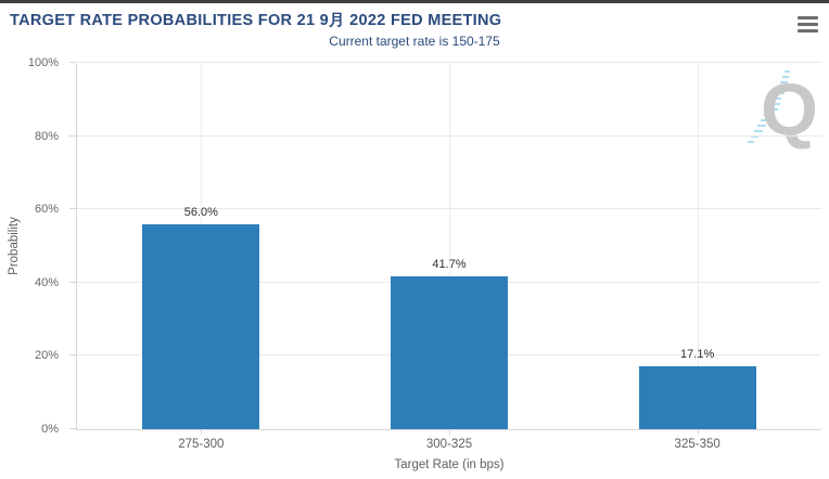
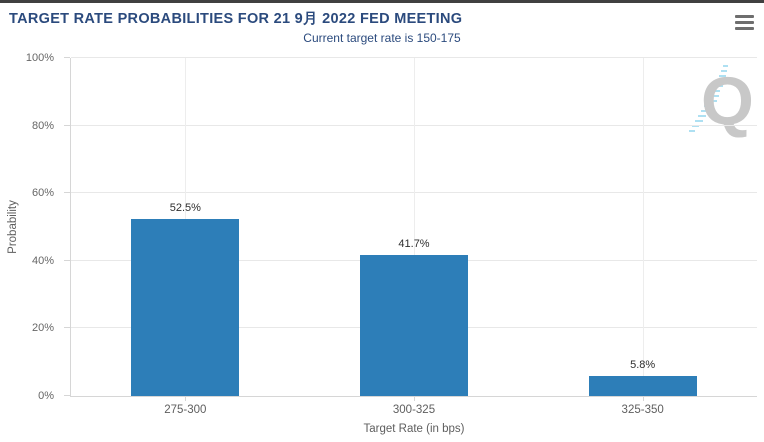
275-300: 56.0% -> 52.5%
325-350: 17.1% -> 5.8%
